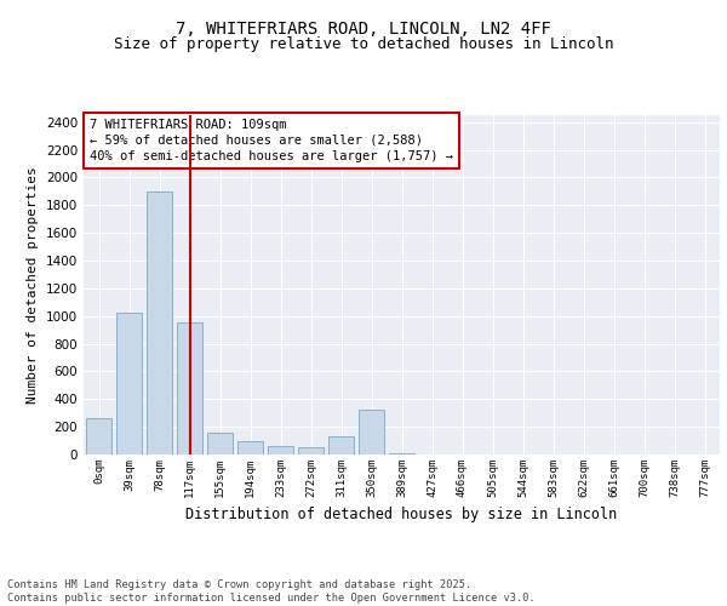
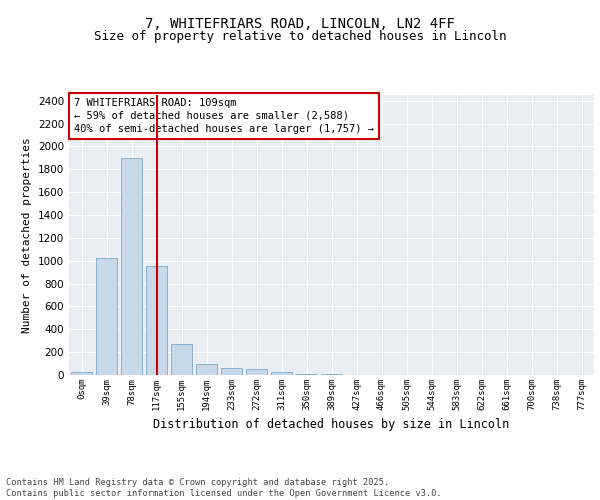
0sqm: 260 -> 30
155sqm: 160 -> 270
311sqm: 130 -> 30
350sqm: 320 -> 10
